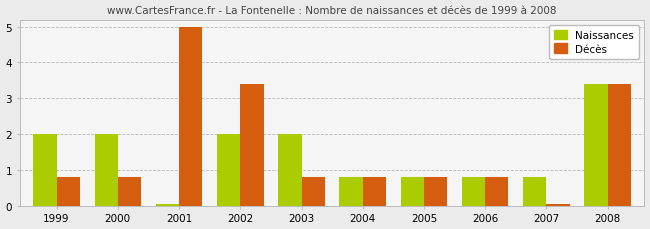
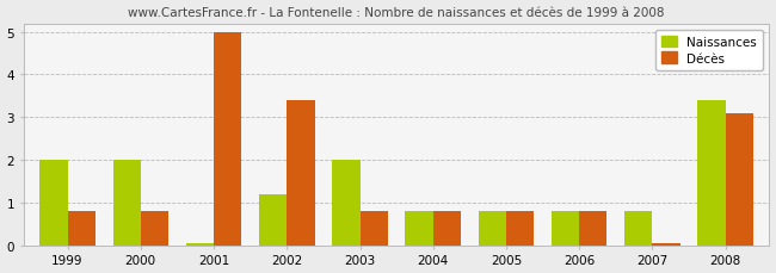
Naissances/2002: 2.00 -> 1.20
Décès/2008: 3.40 -> 3.10
